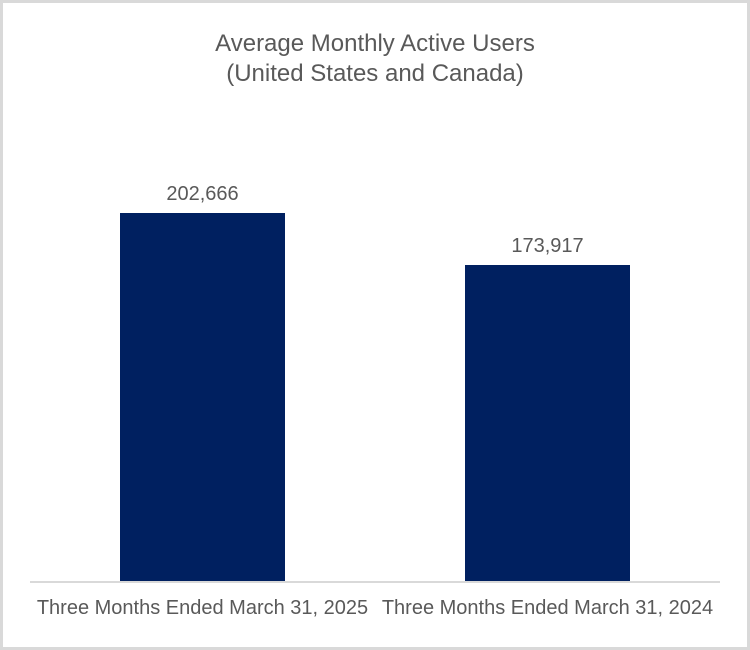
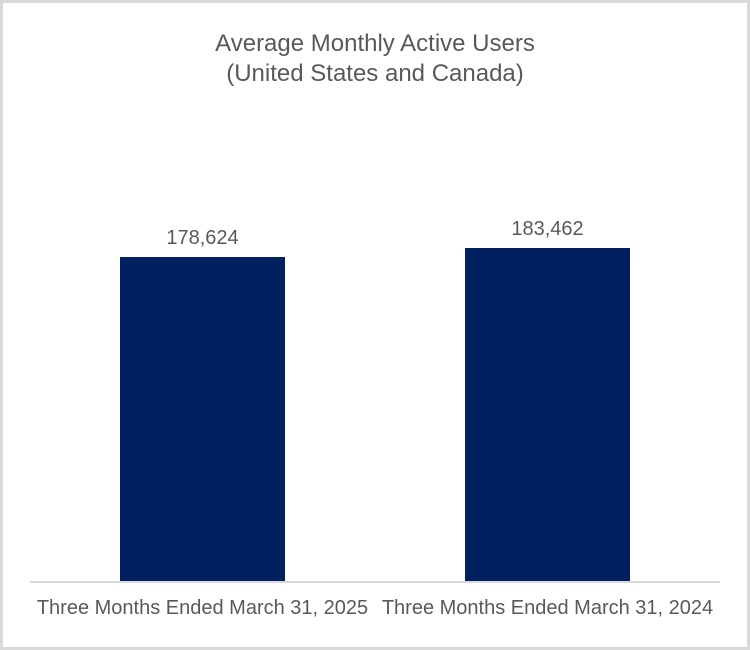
Three Months Ended March 31, 2025: 202,666 -> 178,624
Three Months Ended March 31, 2024: 173,917 -> 183,462
